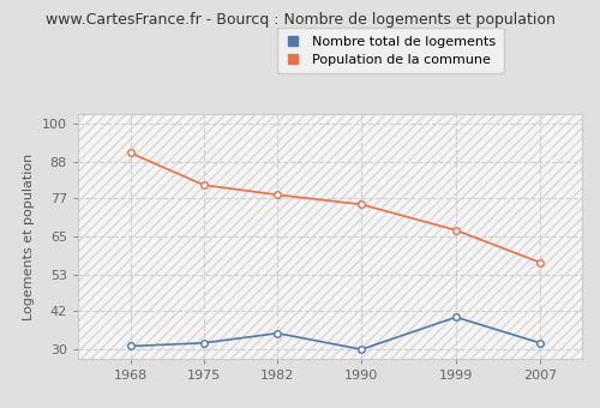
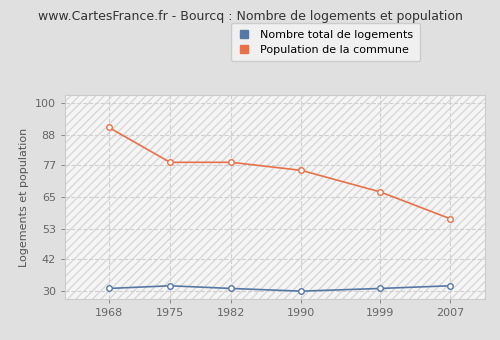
Population de la commune/1975: 81 -> 78
Nombre total de logements/1982: 35 -> 31
Nombre total de logements/1999: 40 -> 31
